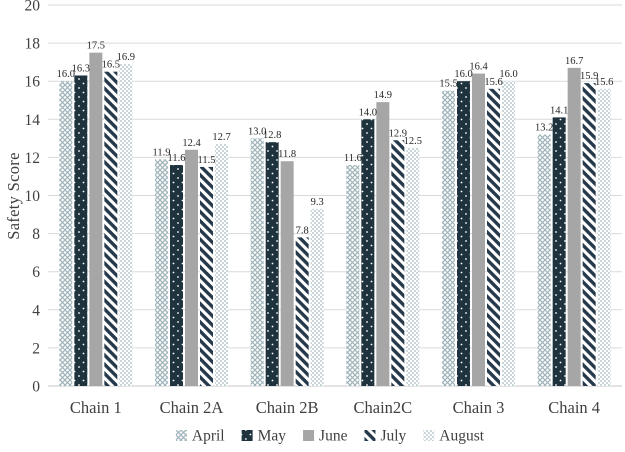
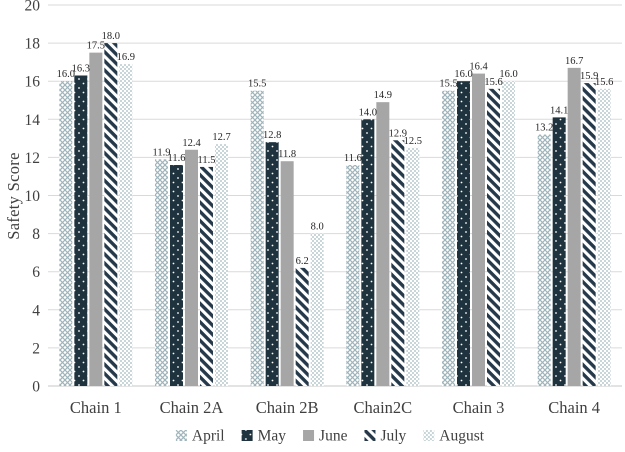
July/Chain 1: 16.5 -> 18.0
April/Chain 2B: 13.0 -> 15.5
July/Chain 2B: 7.8 -> 6.2
August/Chain 2B: 9.3 -> 8.0
